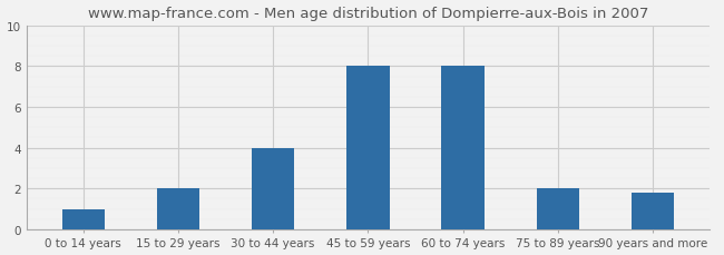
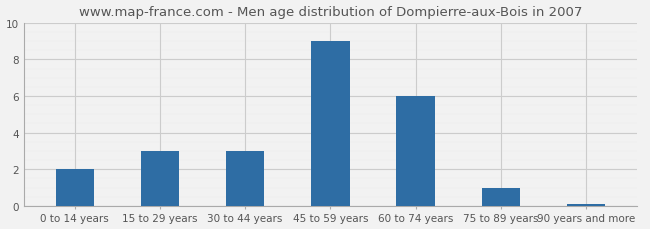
0 to 14 years: 1.0 -> 2.0
15 to 29 years: 2.0 -> 3.0
30 to 44 years: 4.0 -> 3.0
45 to 59 years: 8.0 -> 9.0
60 to 74 years: 8.0 -> 6.0
75 to 89 years: 2.0 -> 1.0
90 years and more: 1.8 -> 0.1
